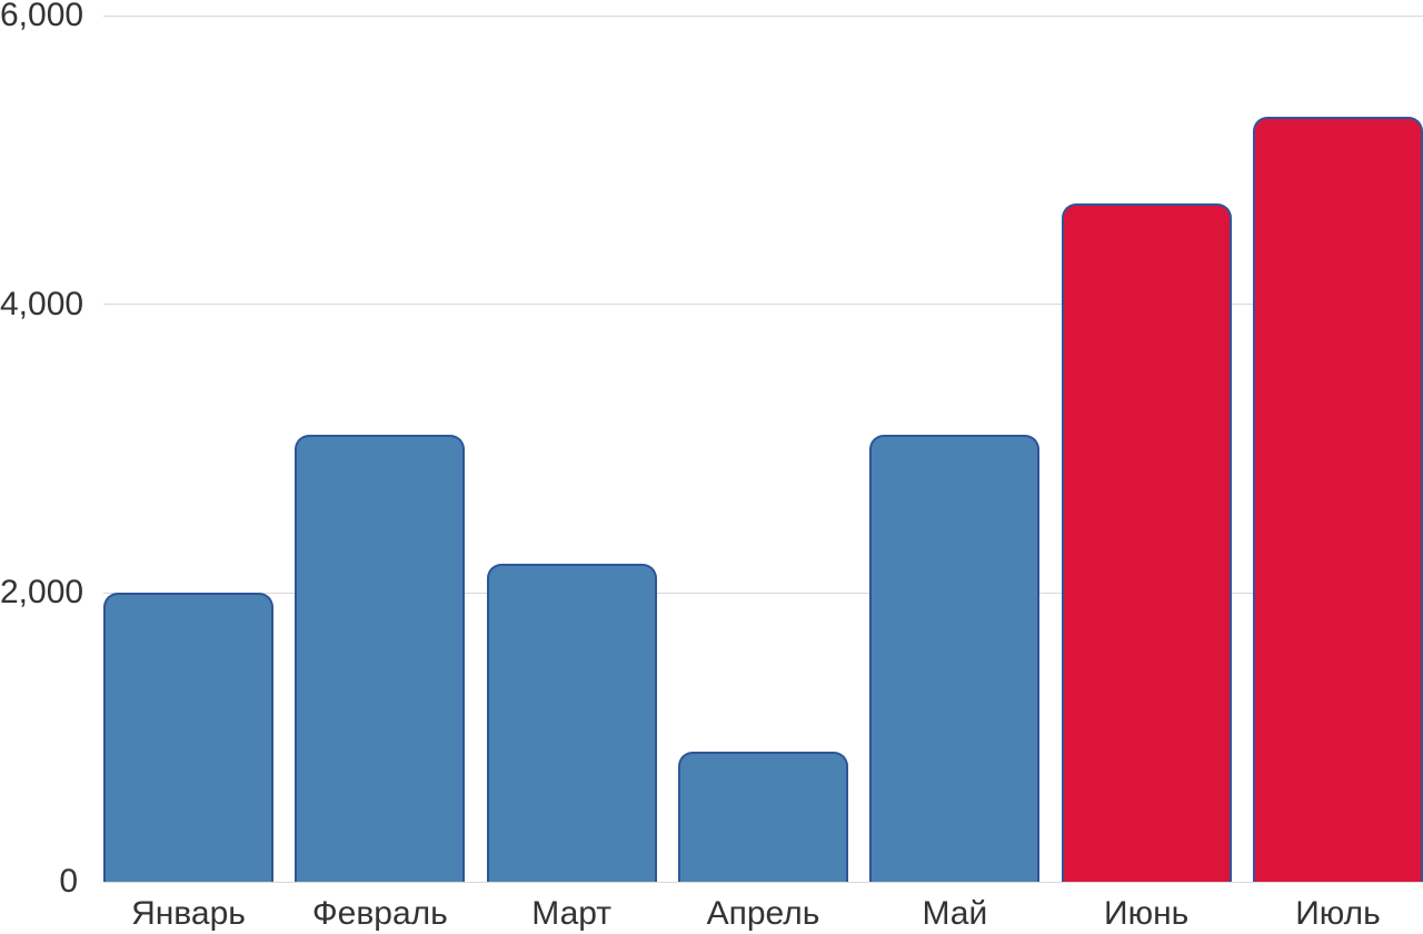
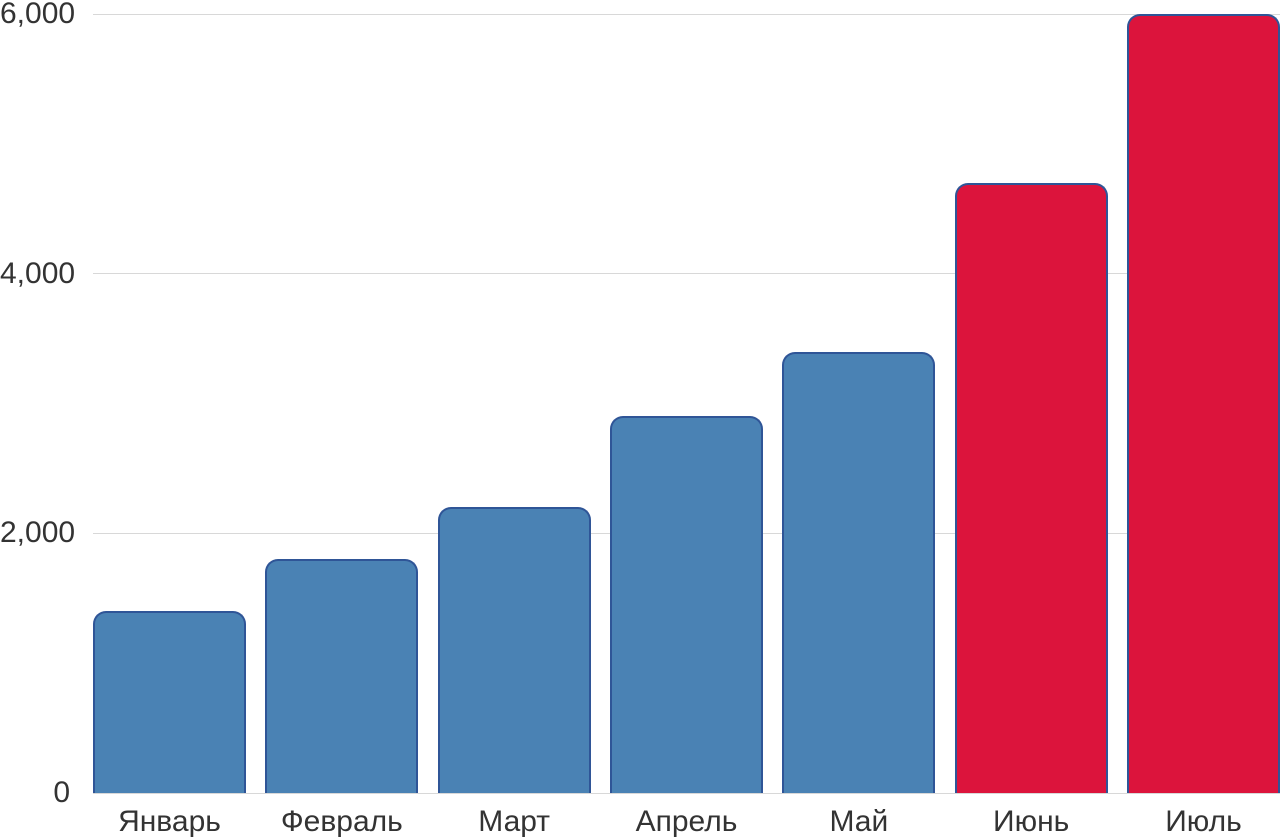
Январь: 2000 -> 1400
Февраль: 3100 -> 1800
Апрель: 900 -> 2900
Май: 3100 -> 3400
Июль: 5300 -> 6000
